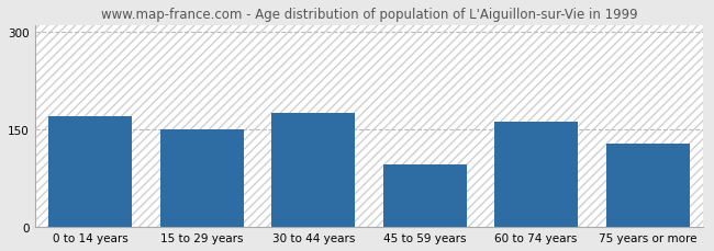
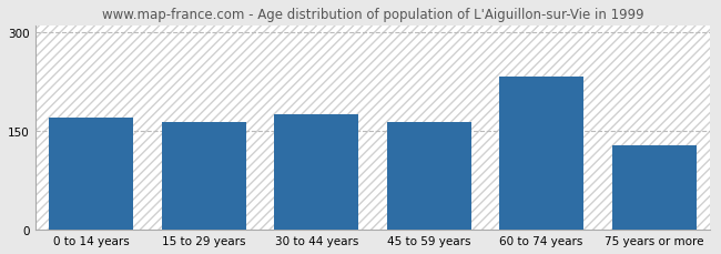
15 to 29 years: 150 -> 163
45 to 59 years: 96 -> 164
60 to 74 years: 162 -> 232
